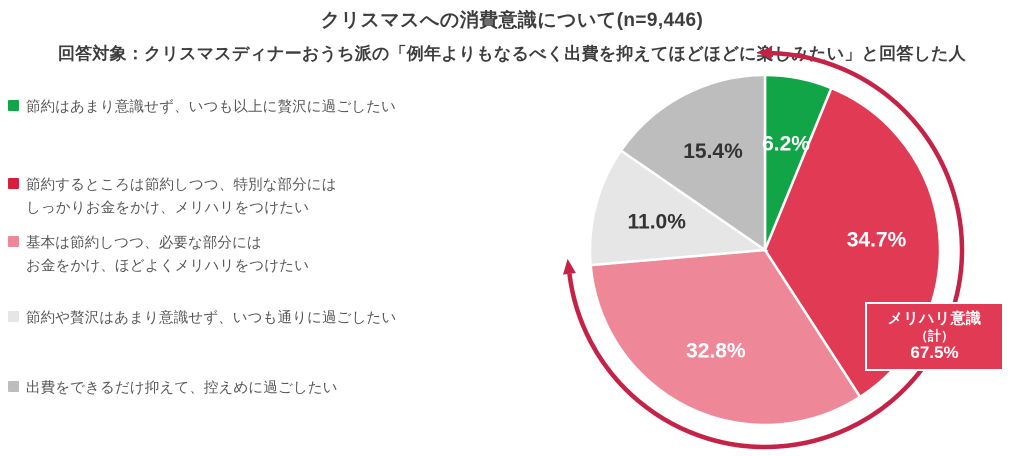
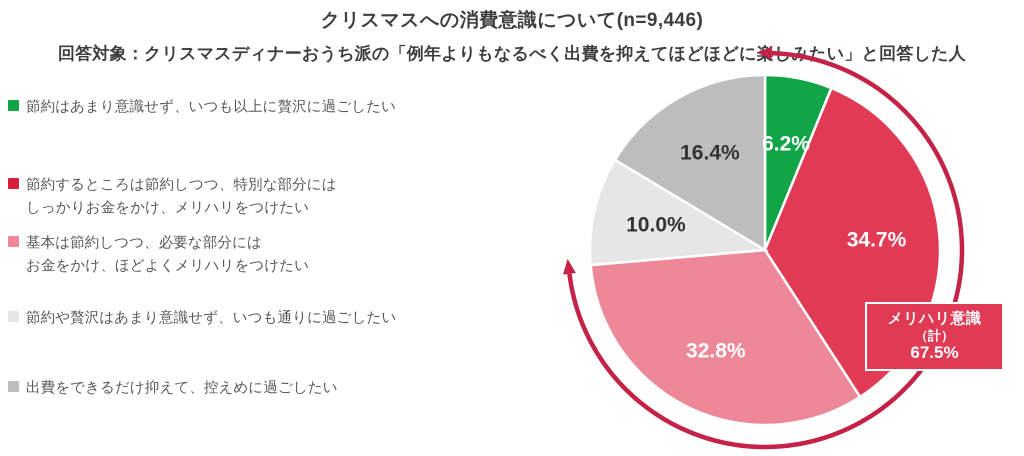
節約や贅沢はあまり意識せず、いつも通りに過ごしたい: 11.0% -> 10.0%
出費をできるだけ抑えて、控えめに過ごしたい: 15.4% -> 16.4%
